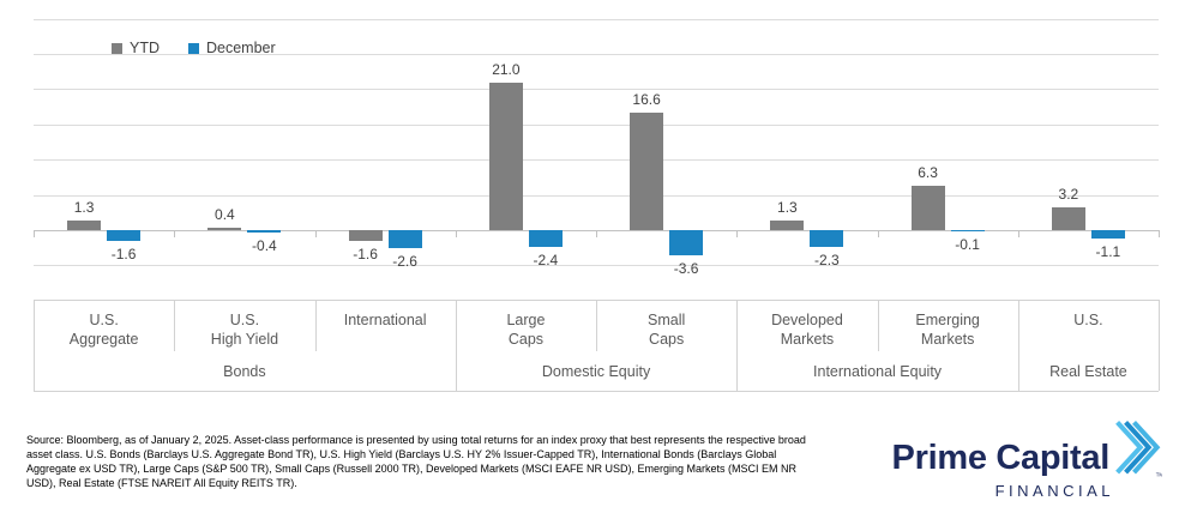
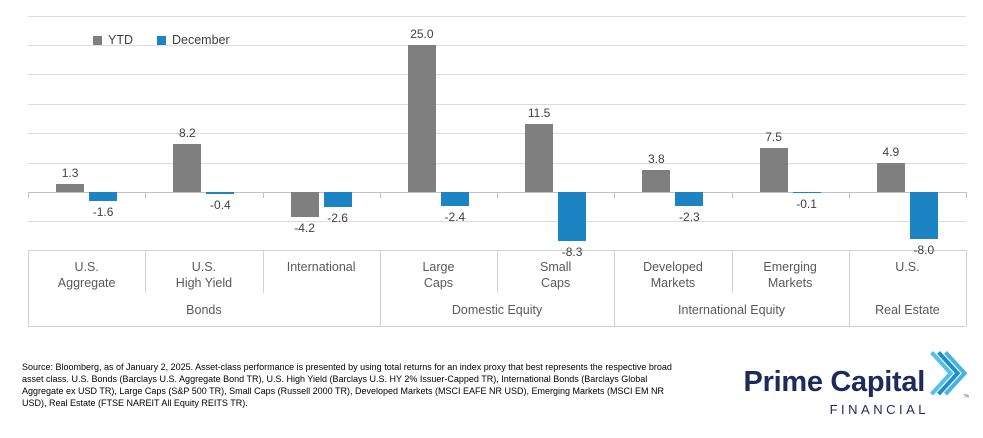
YTD/U.S. High Yield: 0.4 -> 8.2
YTD/International: -1.6 -> -4.2
YTD/Large Caps: 21.0 -> 25.0
YTD/Small Caps: 16.6 -> 11.5
December/Small Caps: -3.6 -> -8.3
YTD/Developed Markets: 1.3 -> 3.8
YTD/Emerging Markets: 6.3 -> 7.5
YTD/U.S.: 3.2 -> 4.9
December/U.S.: -1.1 -> -8.0
